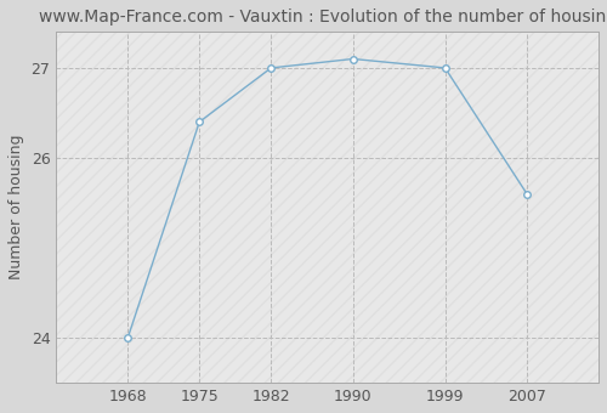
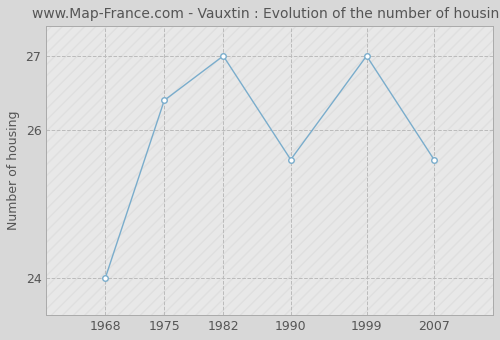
1990: 27.1 -> 25.6
